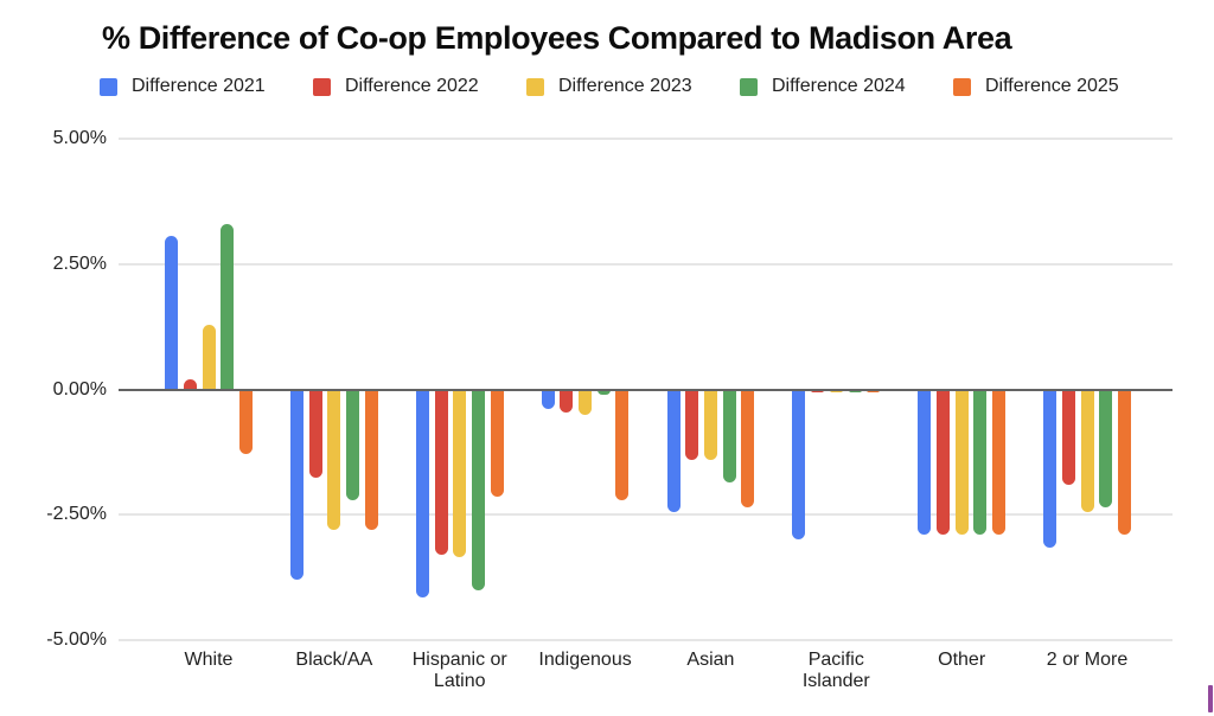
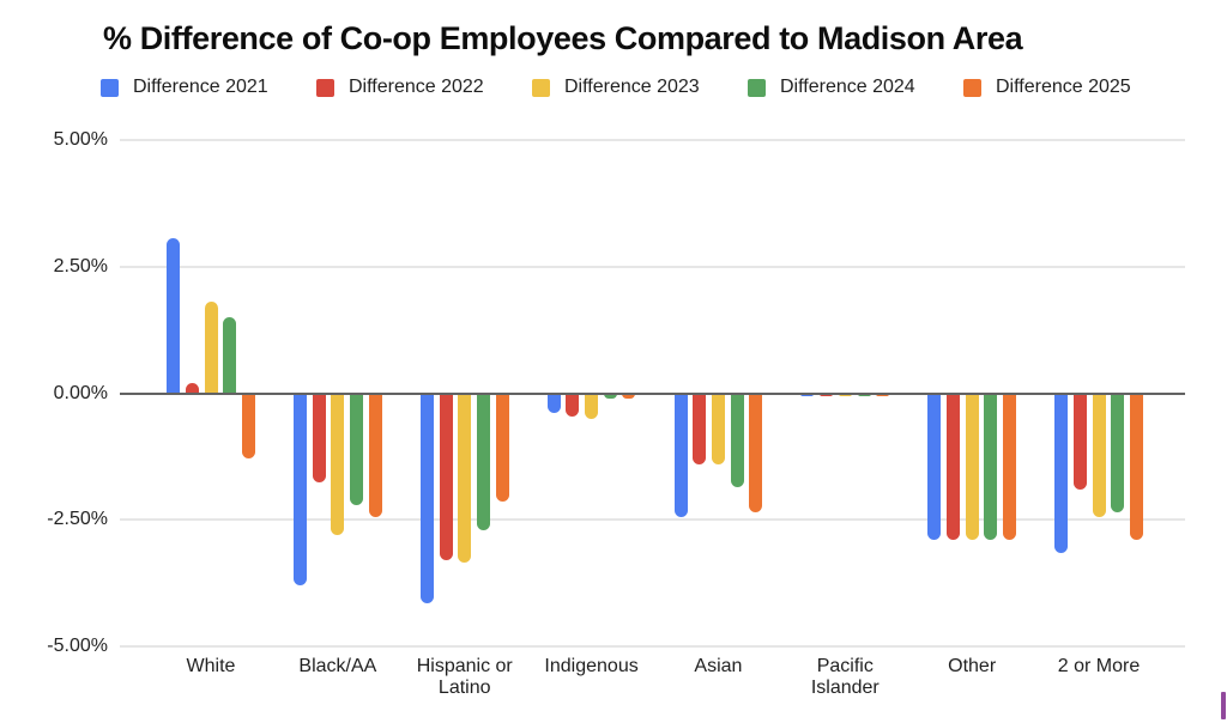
Difference 2023/White: 1.3% -> 1.8%
Difference 2024/White: 3.3% -> 1.5%
Difference 2025/Black/AA: -2.8% -> -2.5%
Difference 2024/Hispanic or Latino: -4.0% -> -2.7%
Difference 2025/Indigenous: -2.2% -> -0.1%
Difference 2021/Pacific Islander: -3.0% -> -0.1%
